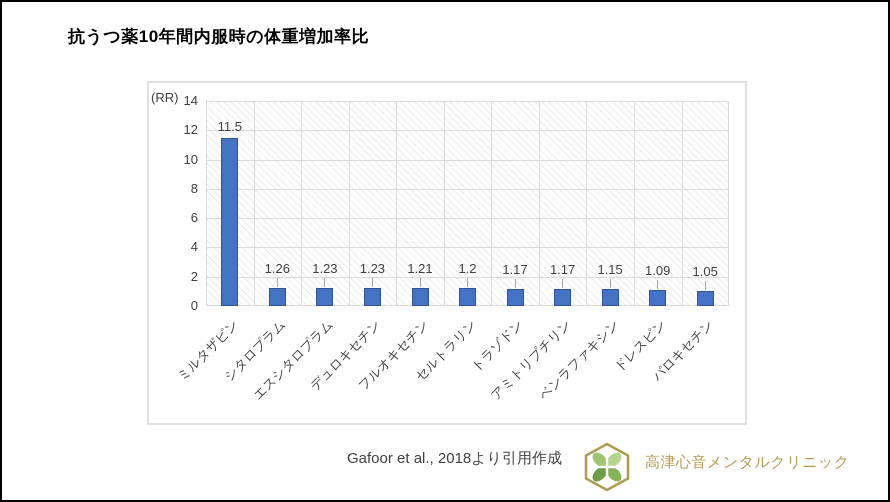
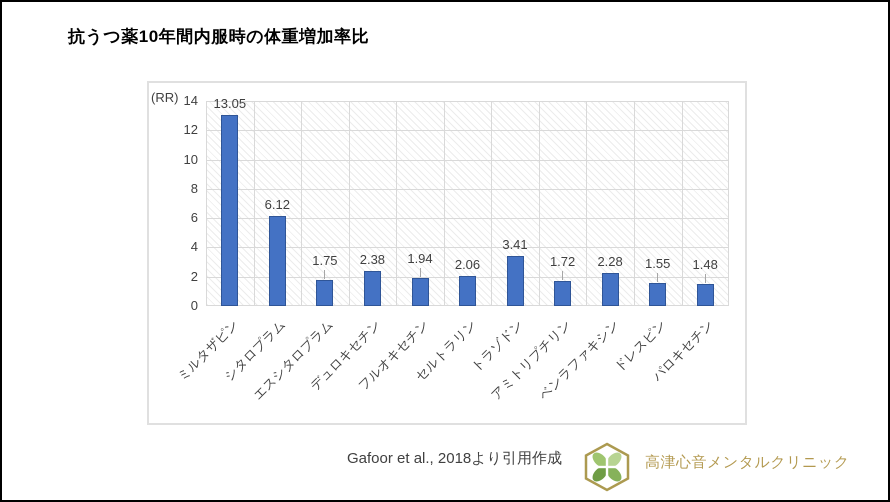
ミルタザピン: 11.5 -> 13.05
シタロプラム: 1.26 -> 6.12
エスシタロプラム: 1.23 -> 1.75
デュロキセチン: 1.23 -> 2.38
フルオキセチン: 1.21 -> 1.94
セルトラリン: 1.2 -> 2.06
トラゾドン: 1.17 -> 3.41
アミトリプチリン: 1.17 -> 1.72
ベンラファキシン: 1.15 -> 2.28
ドレスピン: 1.09 -> 1.55
パロキセチン: 1.05 -> 1.48
